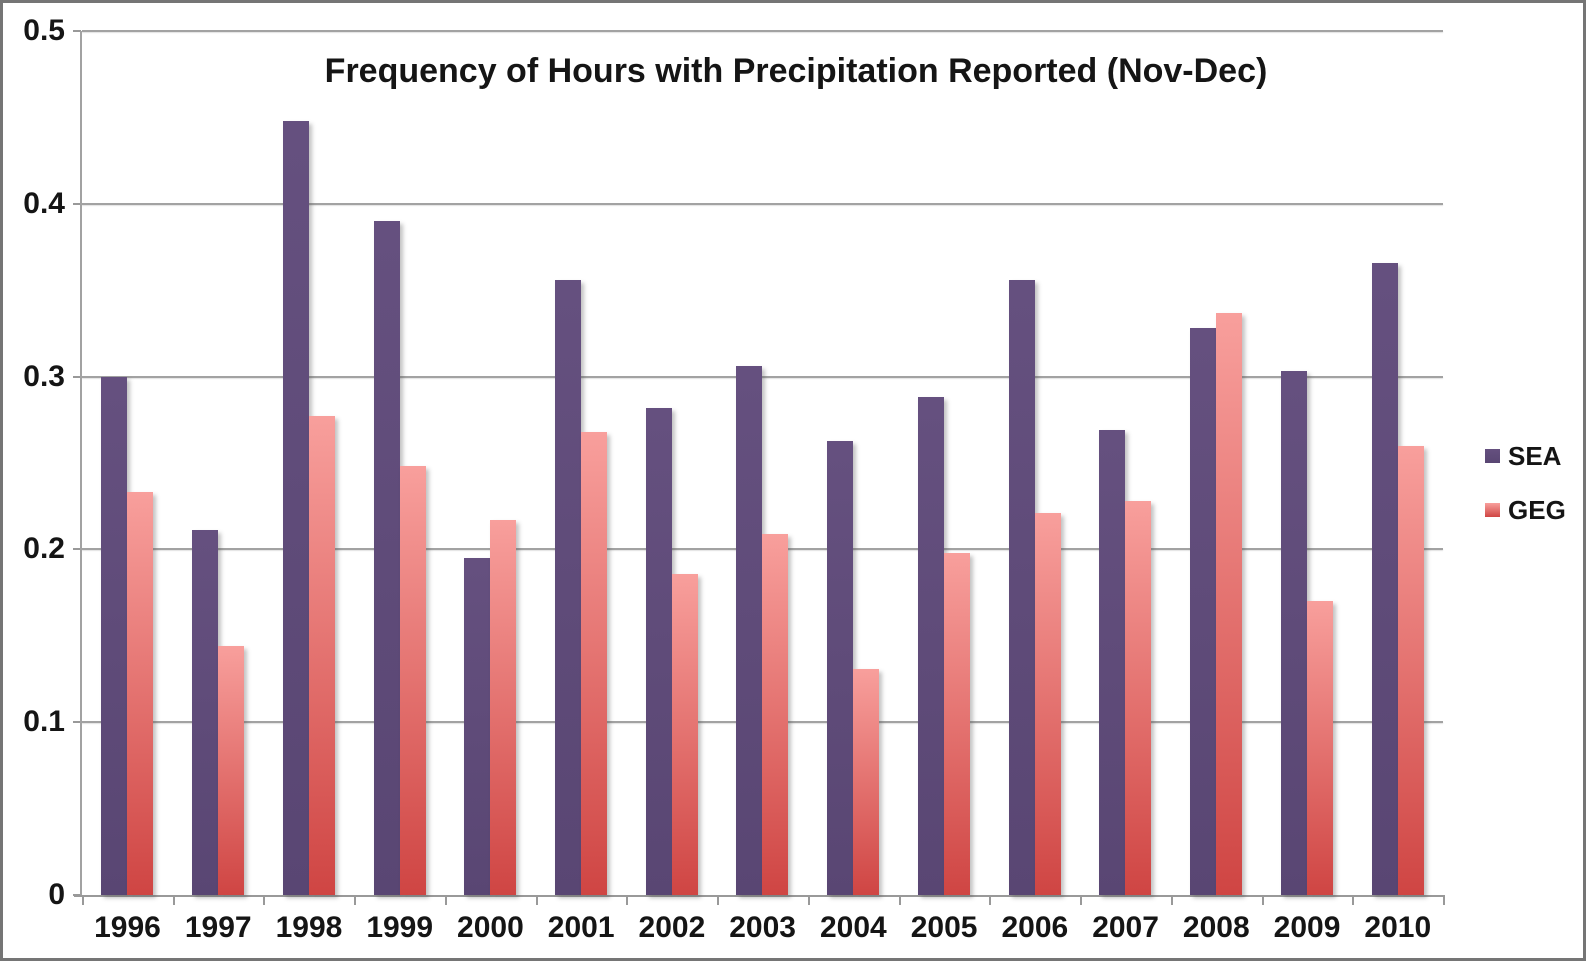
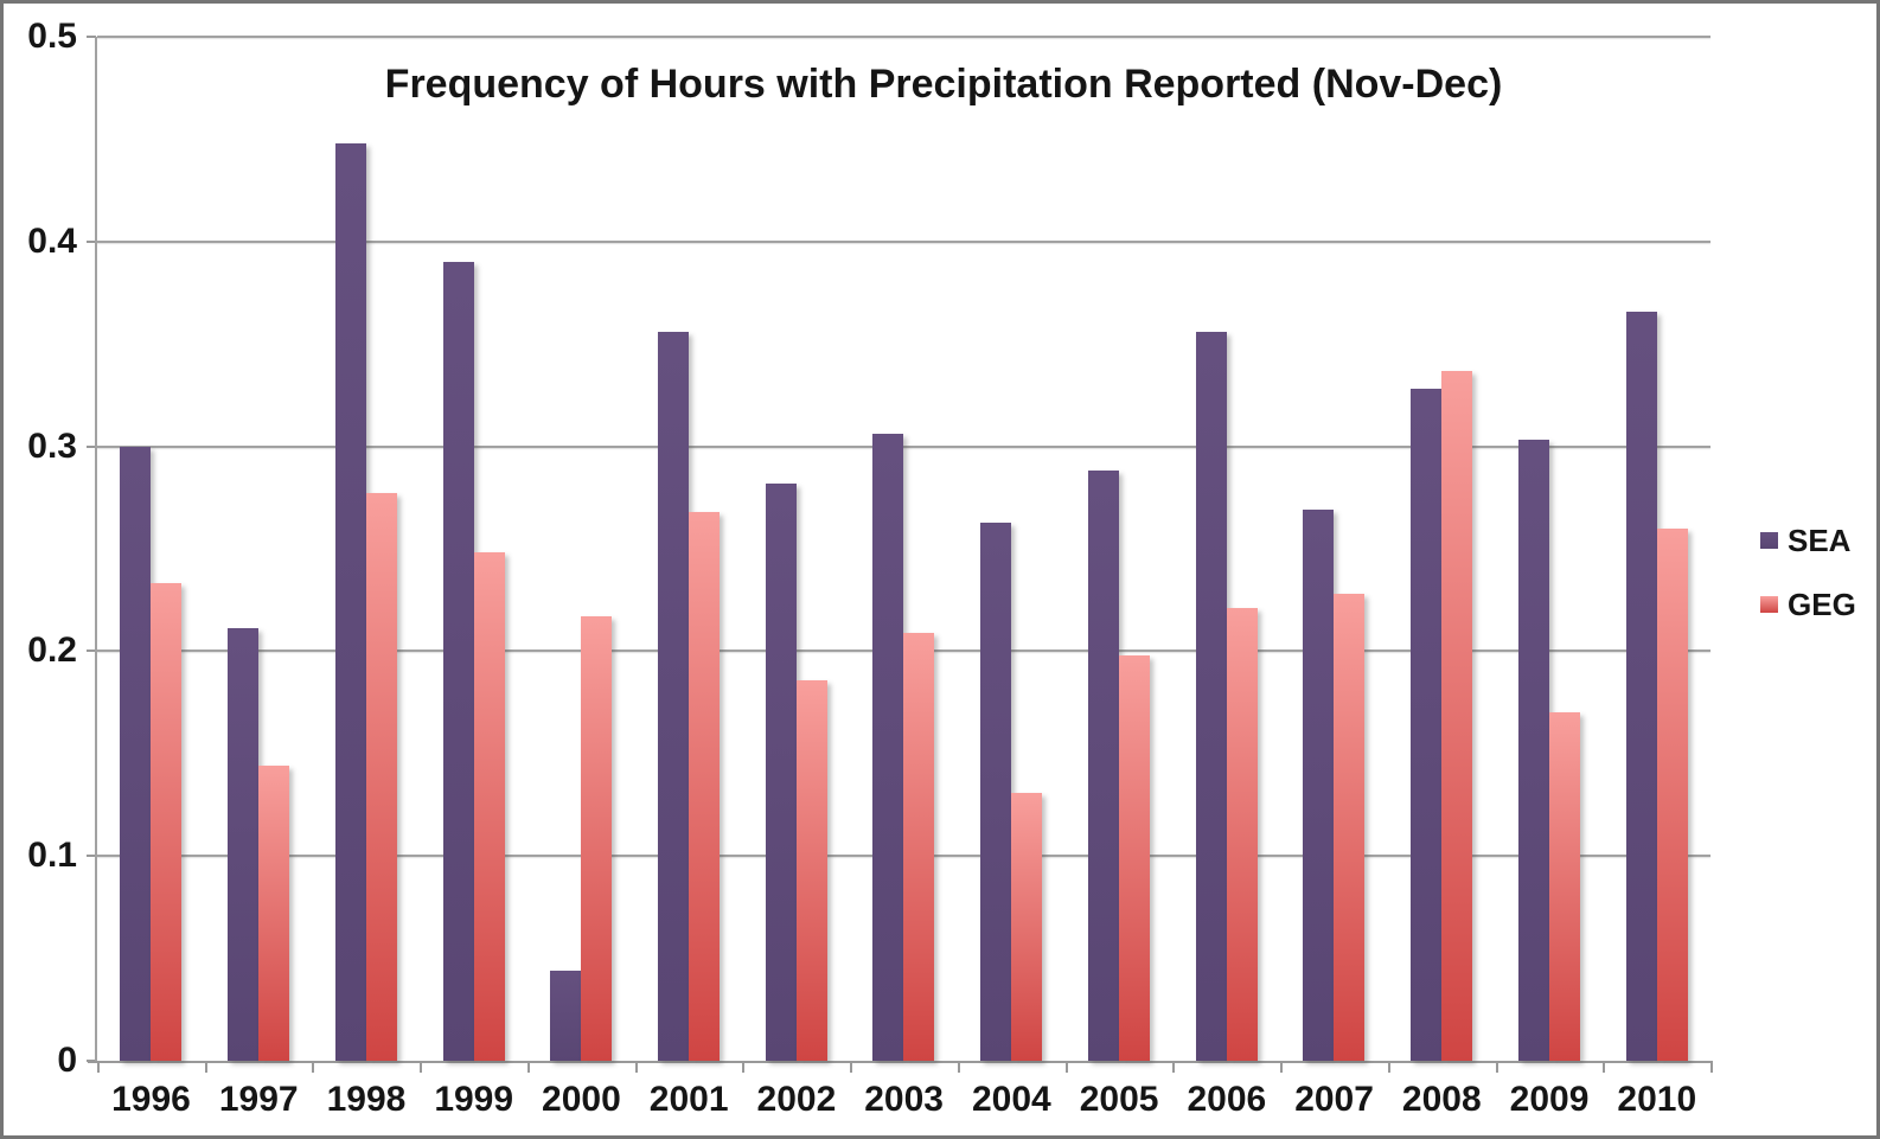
SEA/2000: 0.195 -> 0.044
